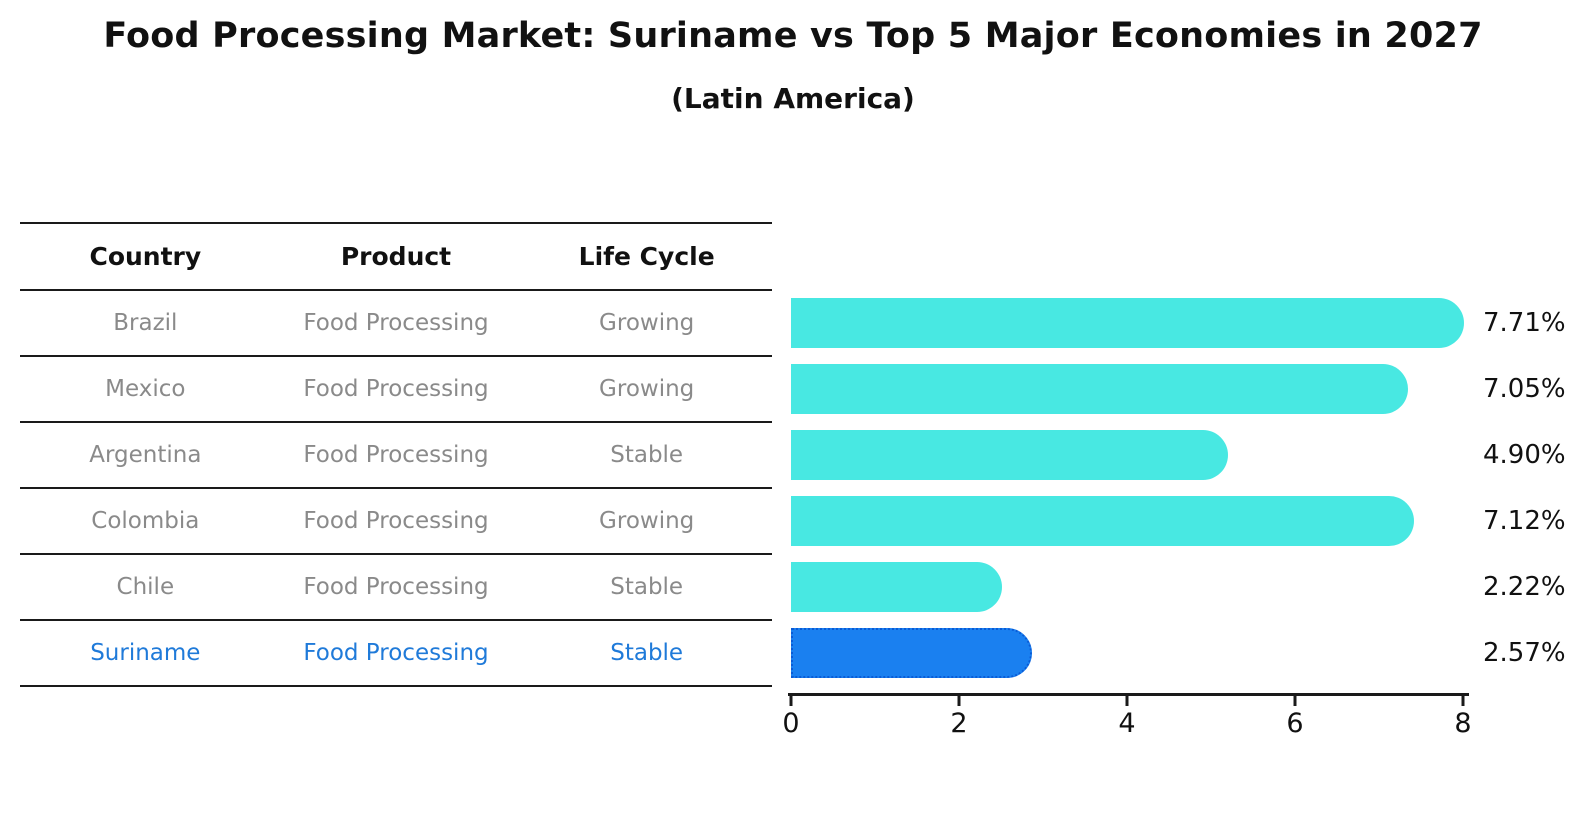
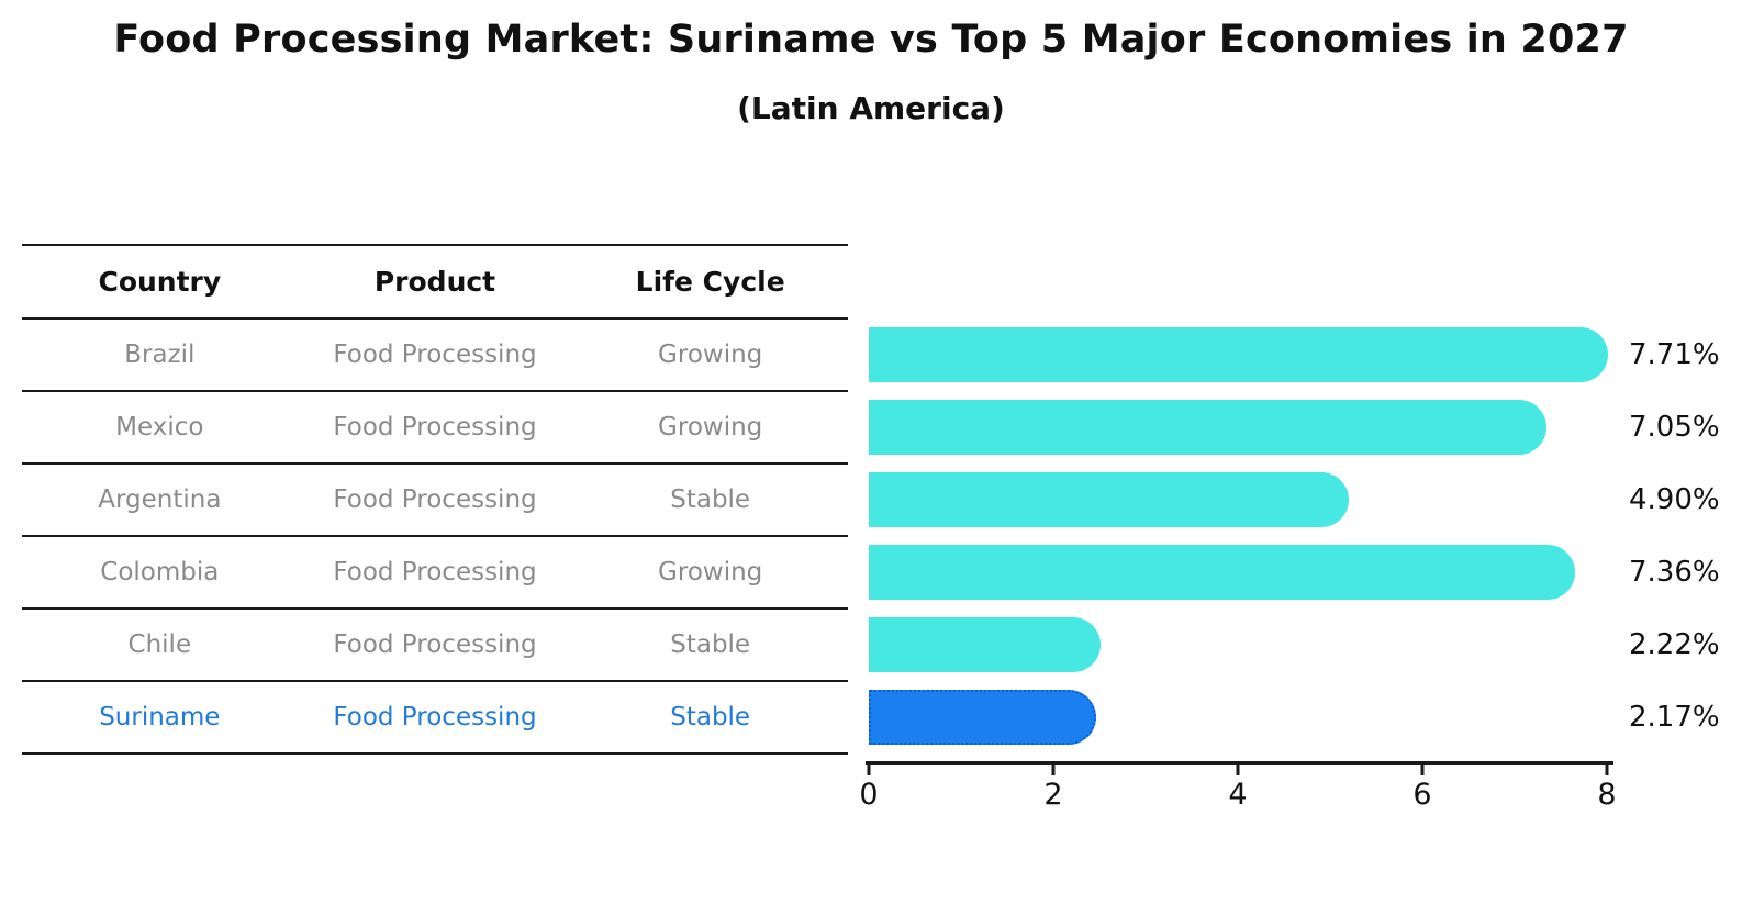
Colombia: 7.12% -> 7.36%
Suriname: 2.57% -> 2.17%
